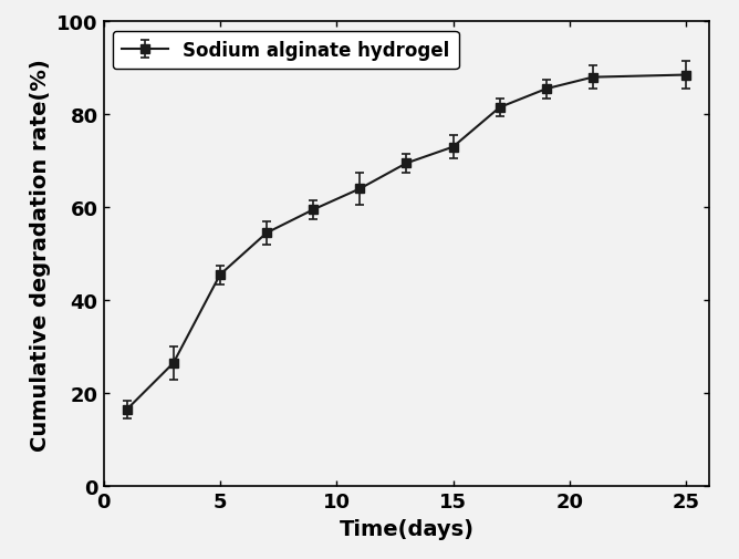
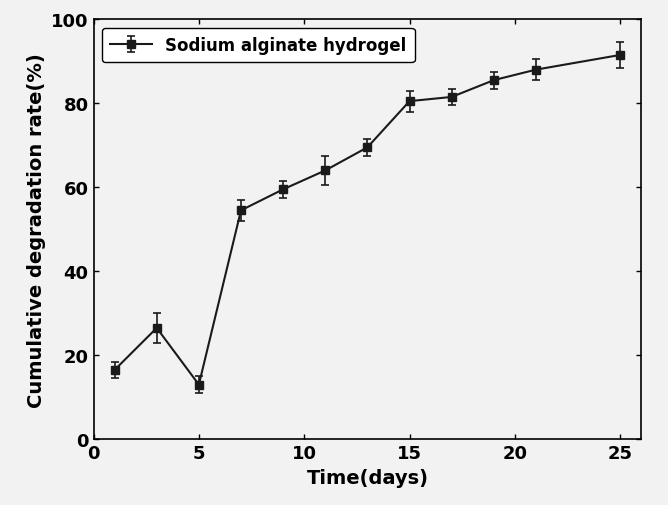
5: 45.5 -> 13.0
15: 73.0 -> 80.5
25: 88.5 -> 91.5
